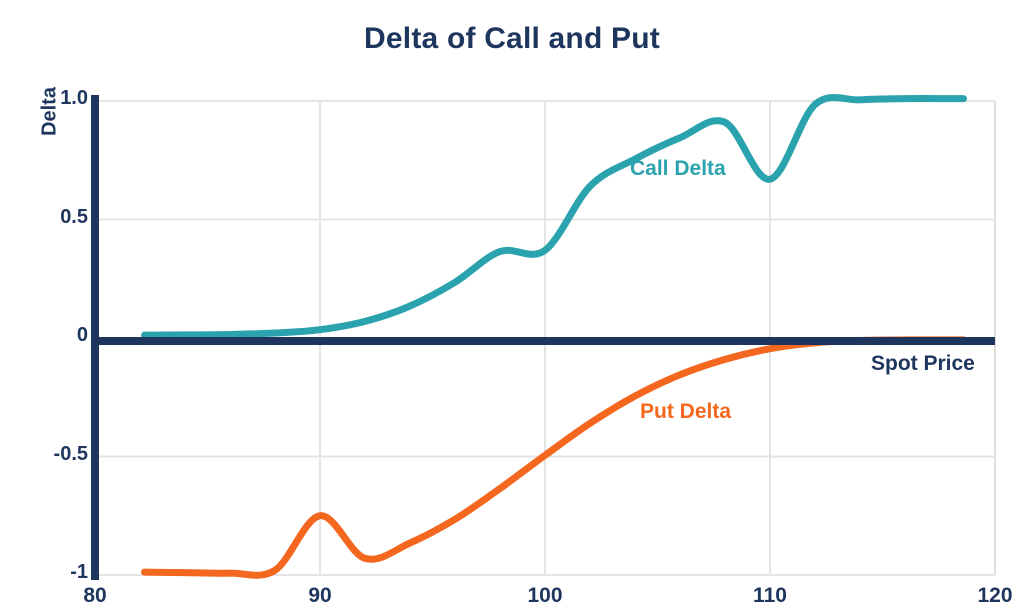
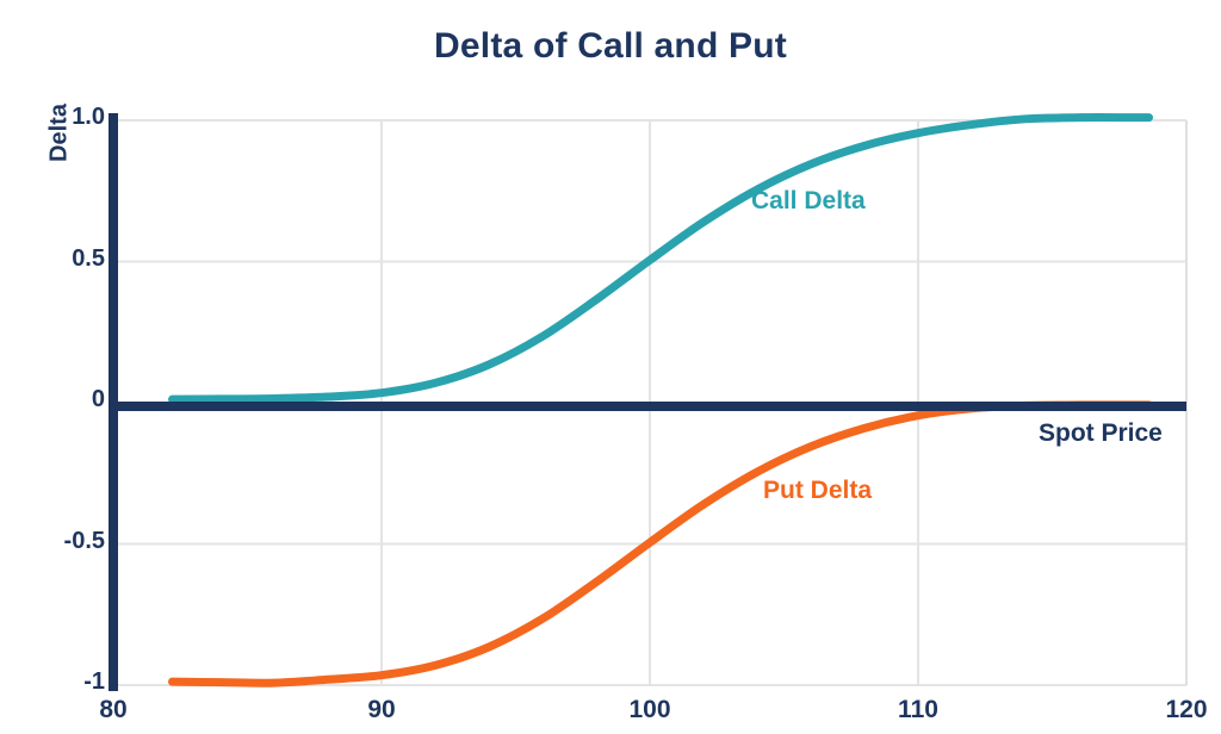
Put Delta/90: -0.75 -> -0.96
Call Delta/100: 0.37 -> 0.51
Call Delta/110: 0.67 -> 0.95
